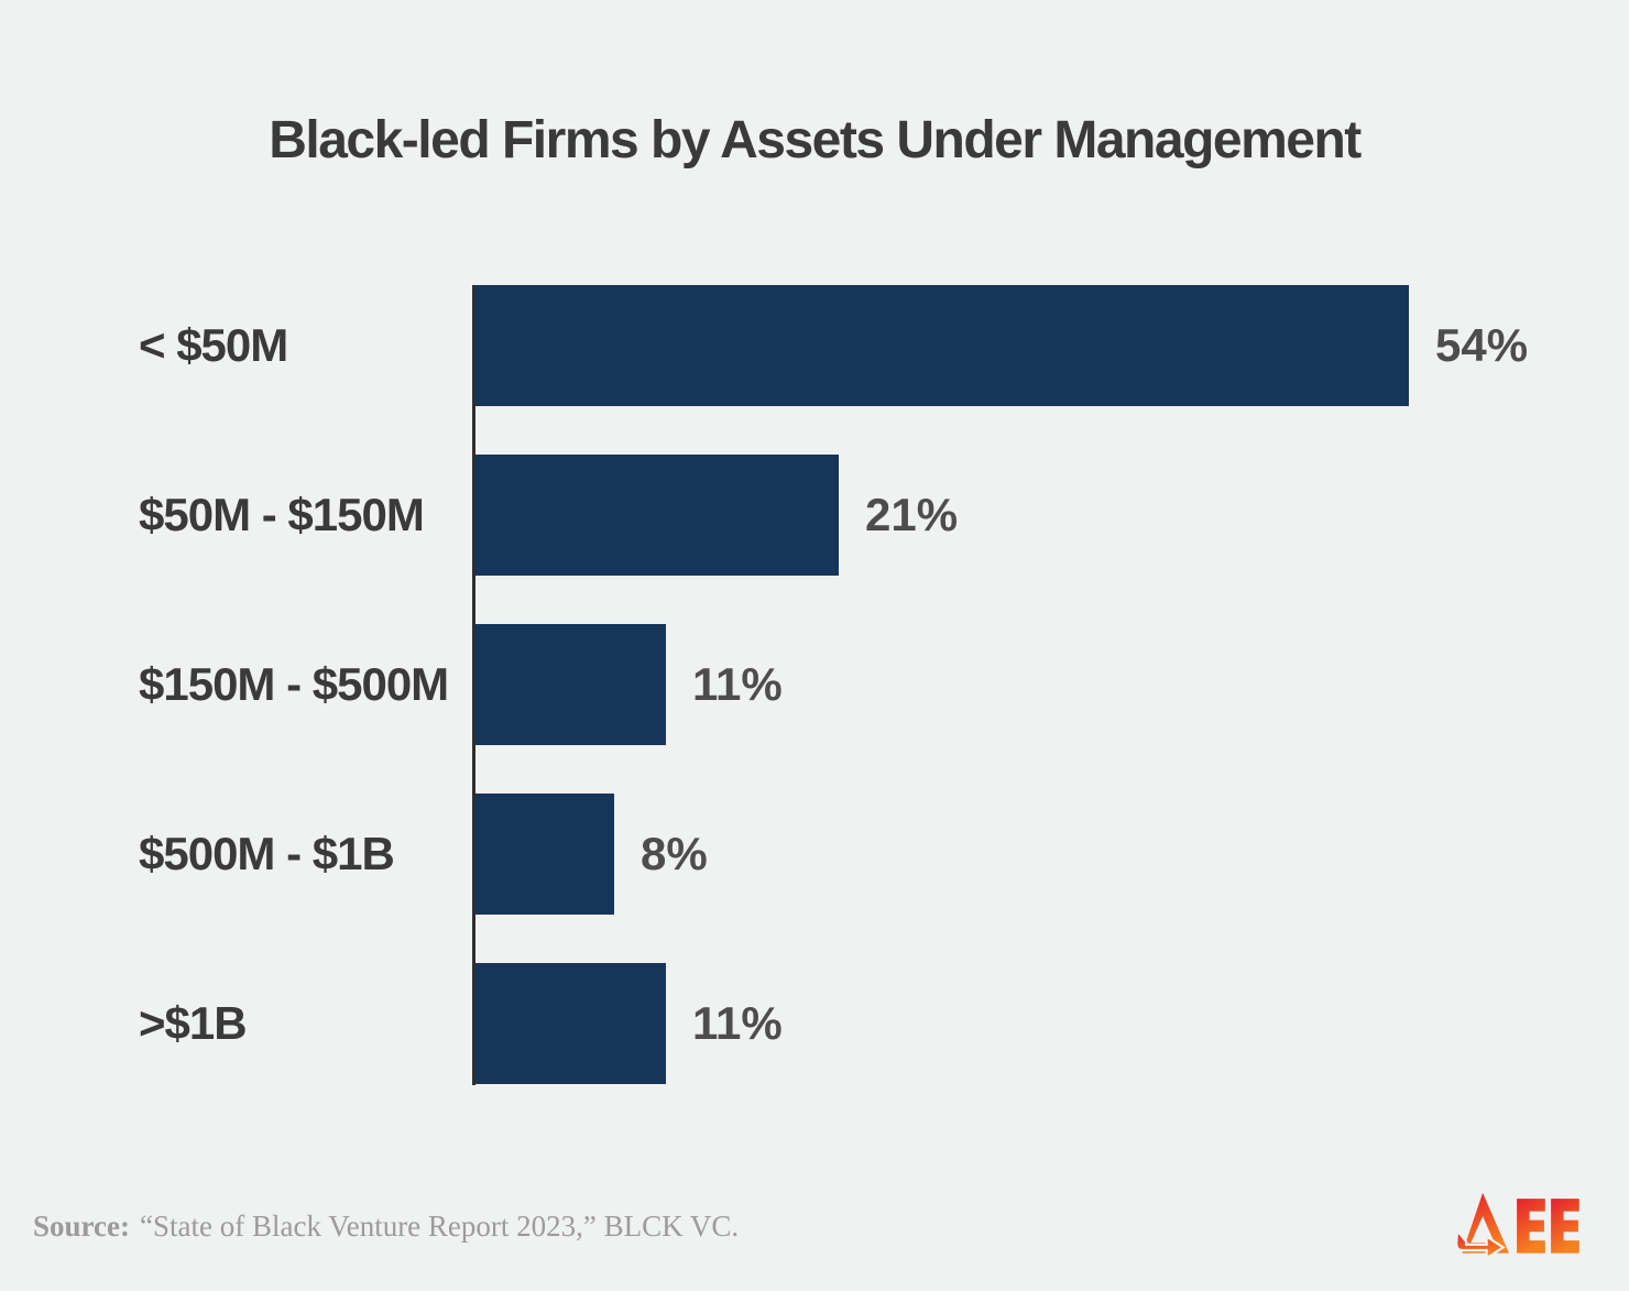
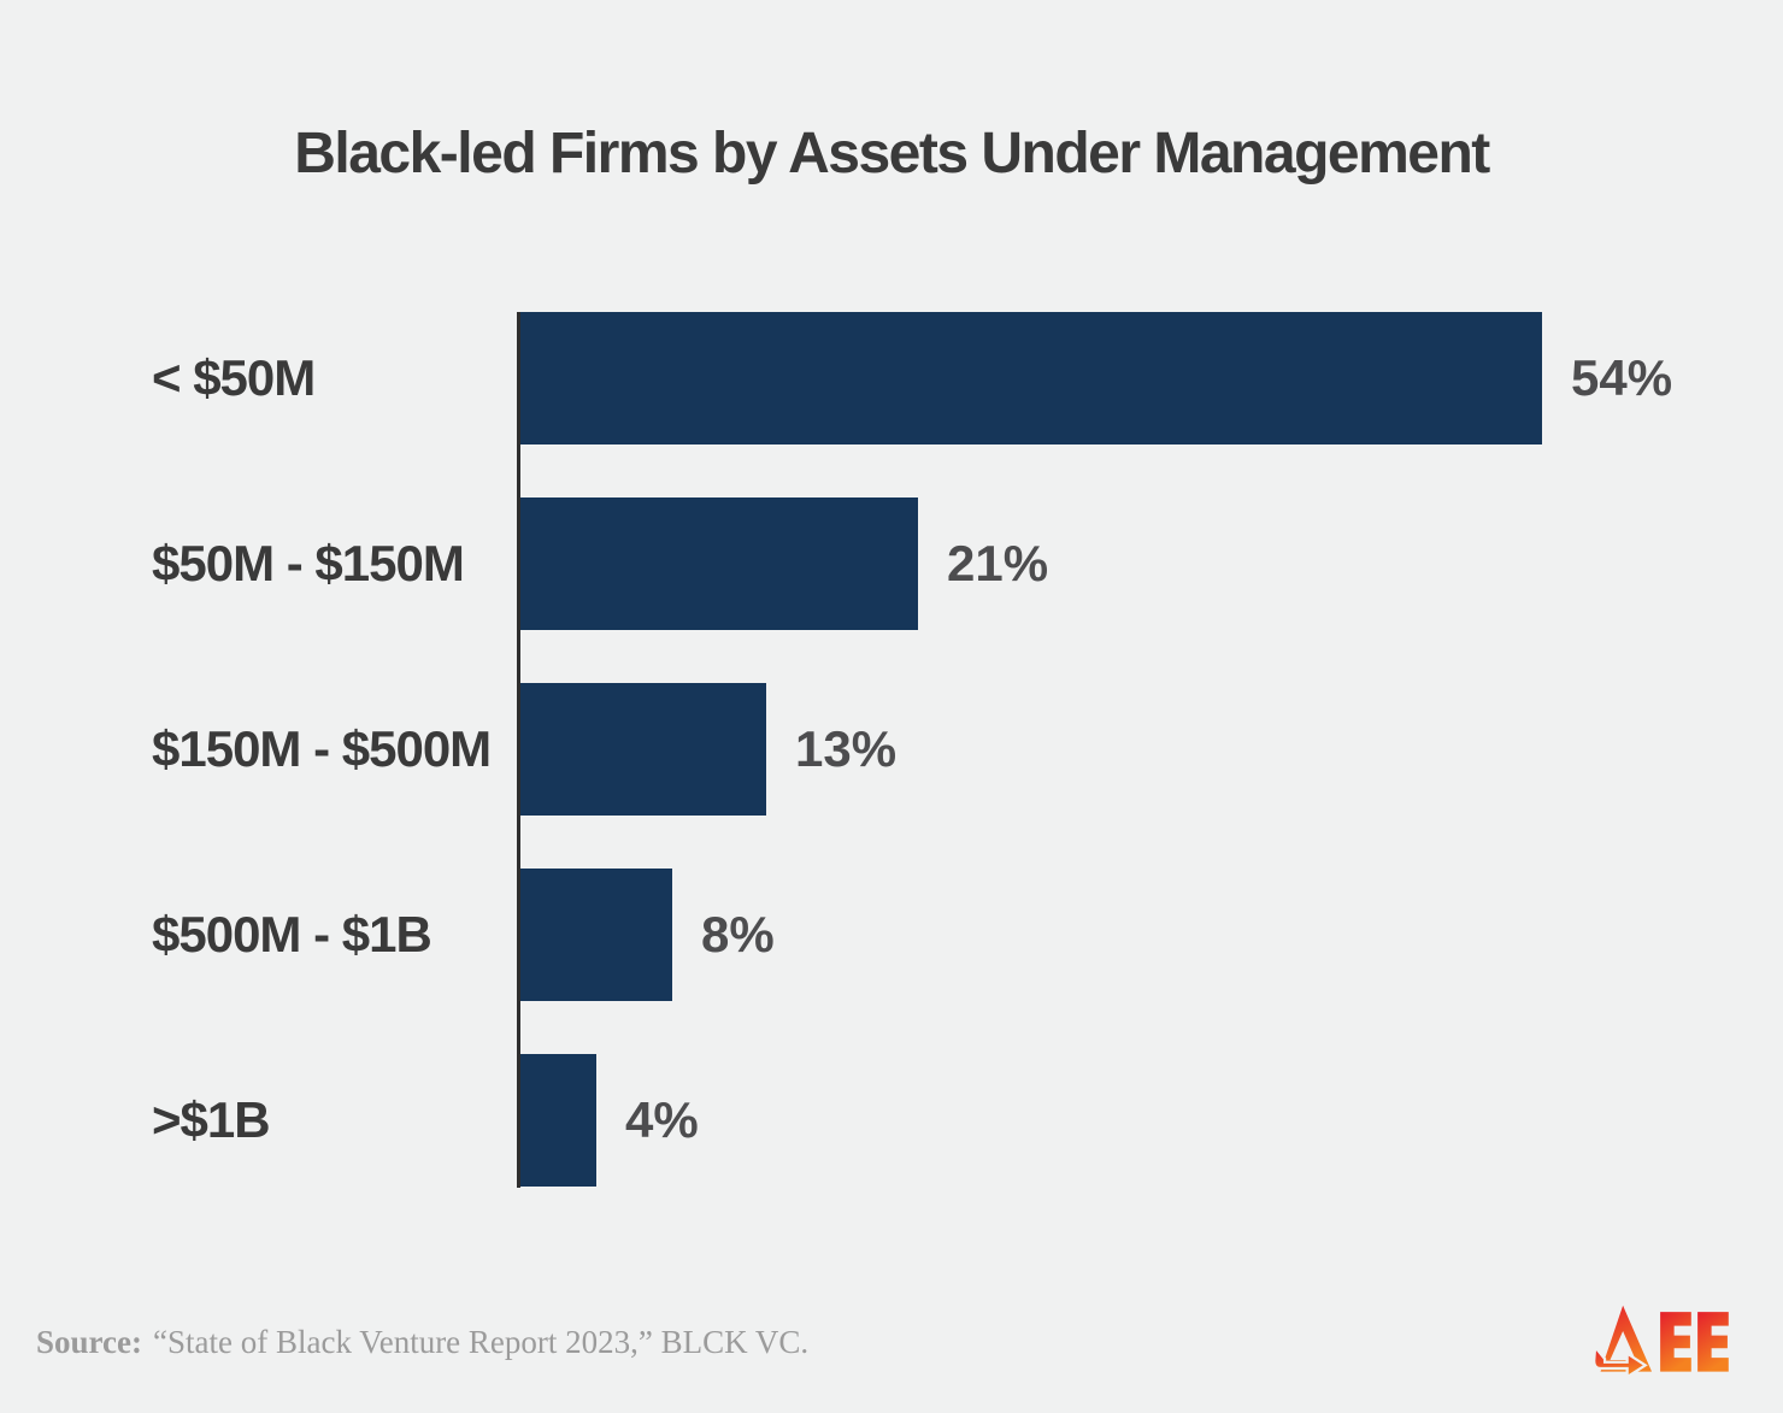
$150M - $500M: 11% -> 13%
>$1B: 11% -> 4%
